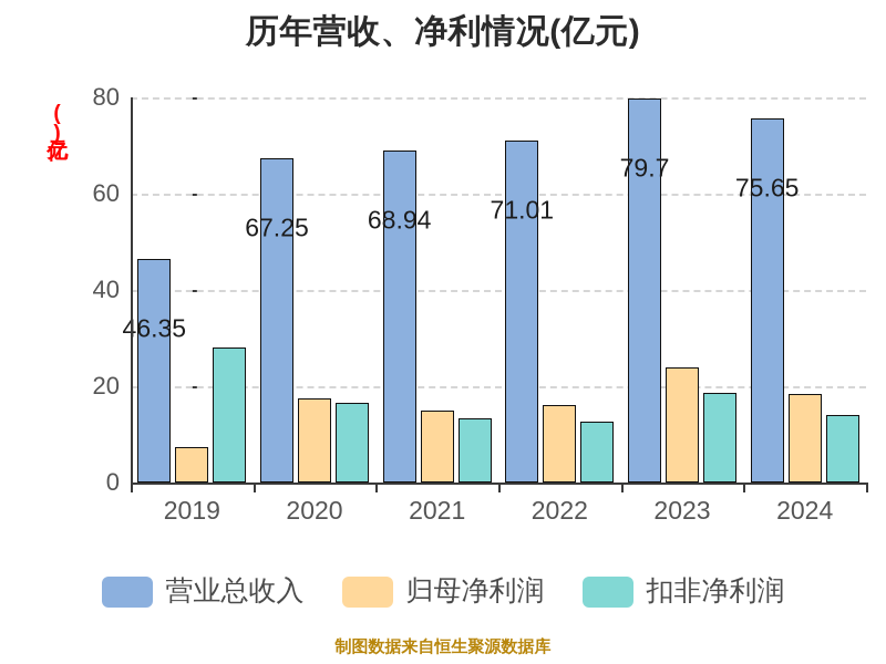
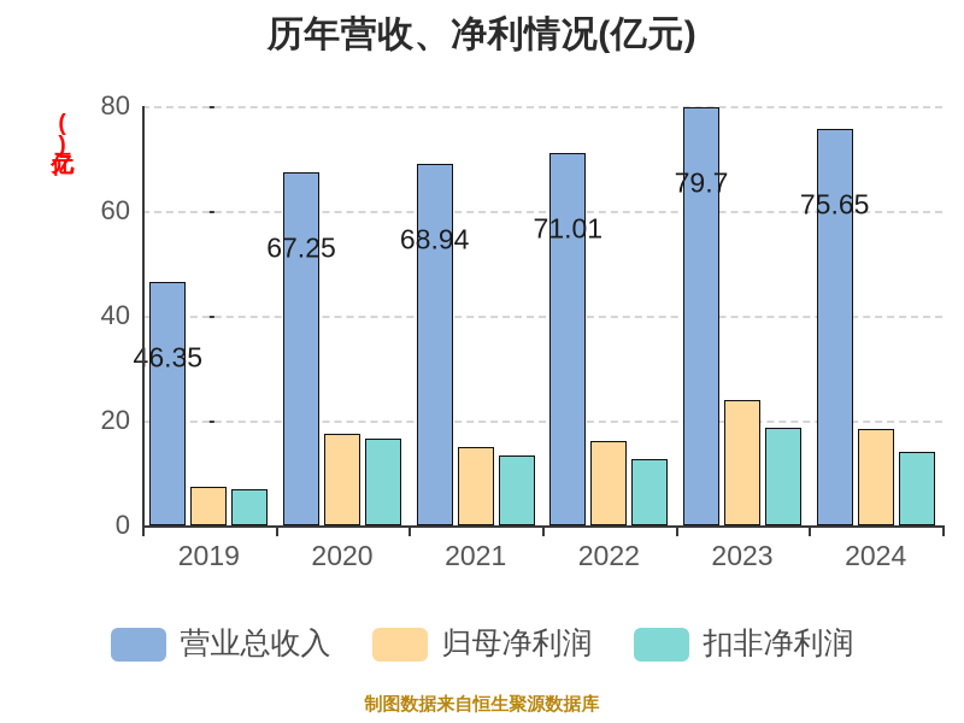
扣非净利润/2019: 28 -> 7
